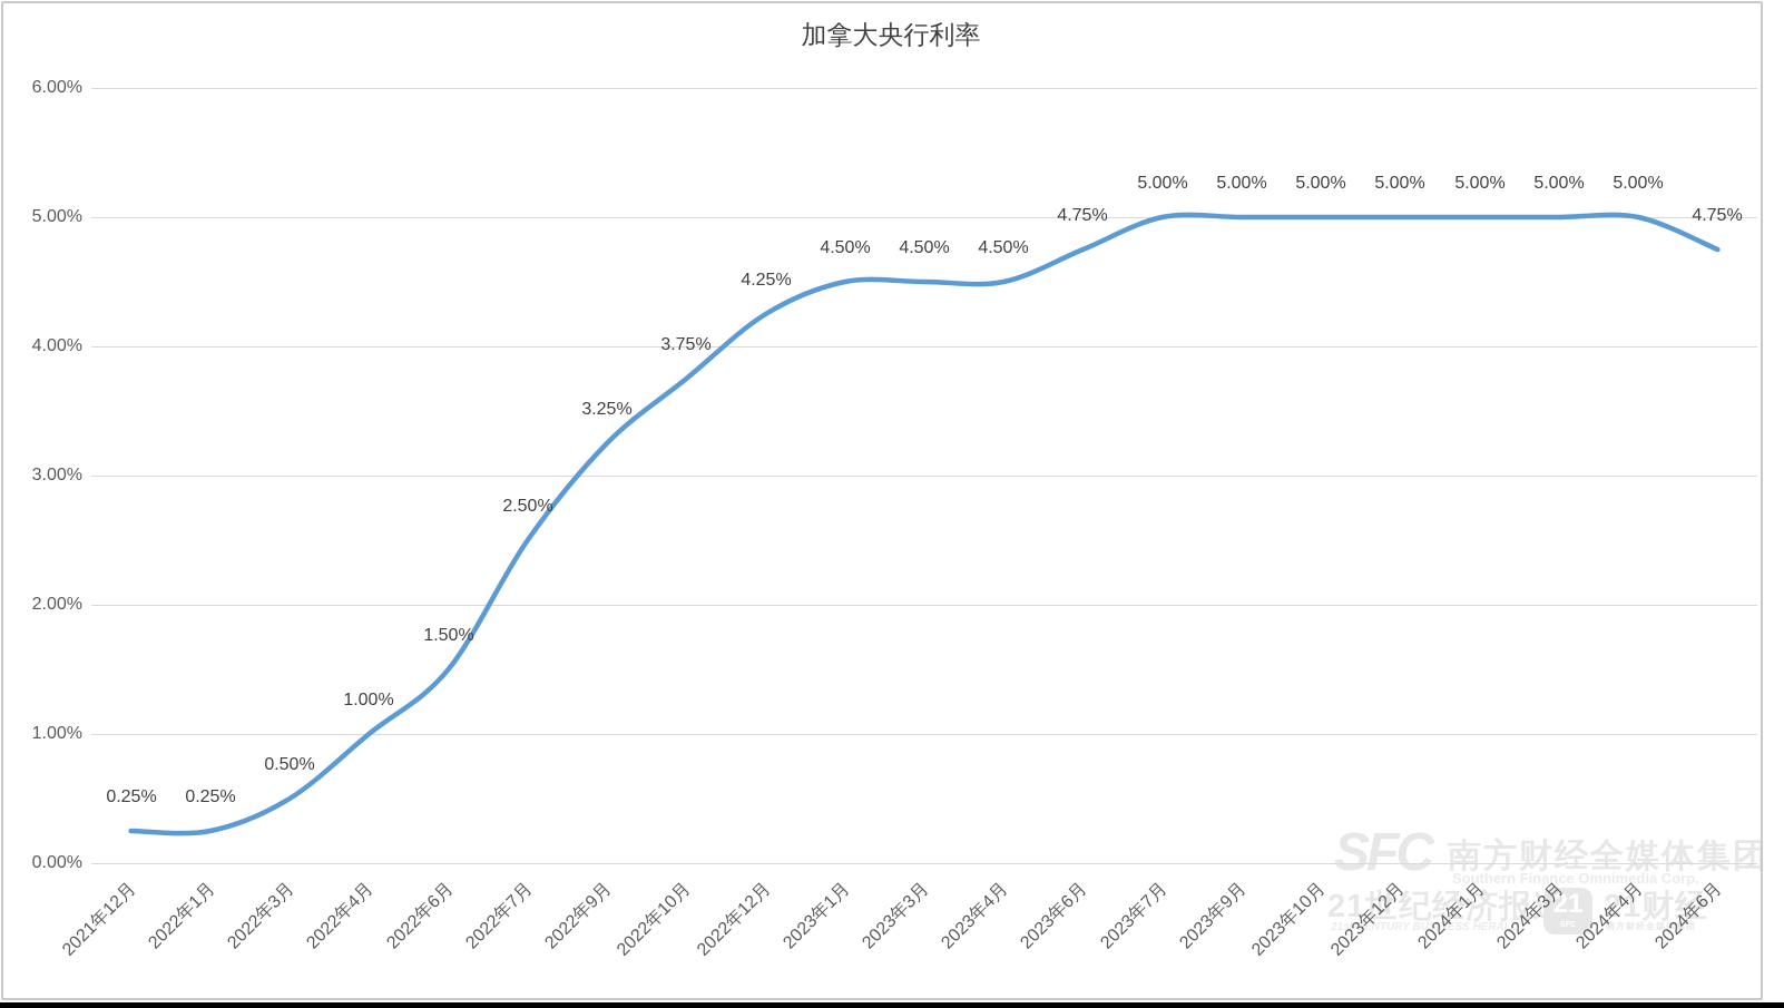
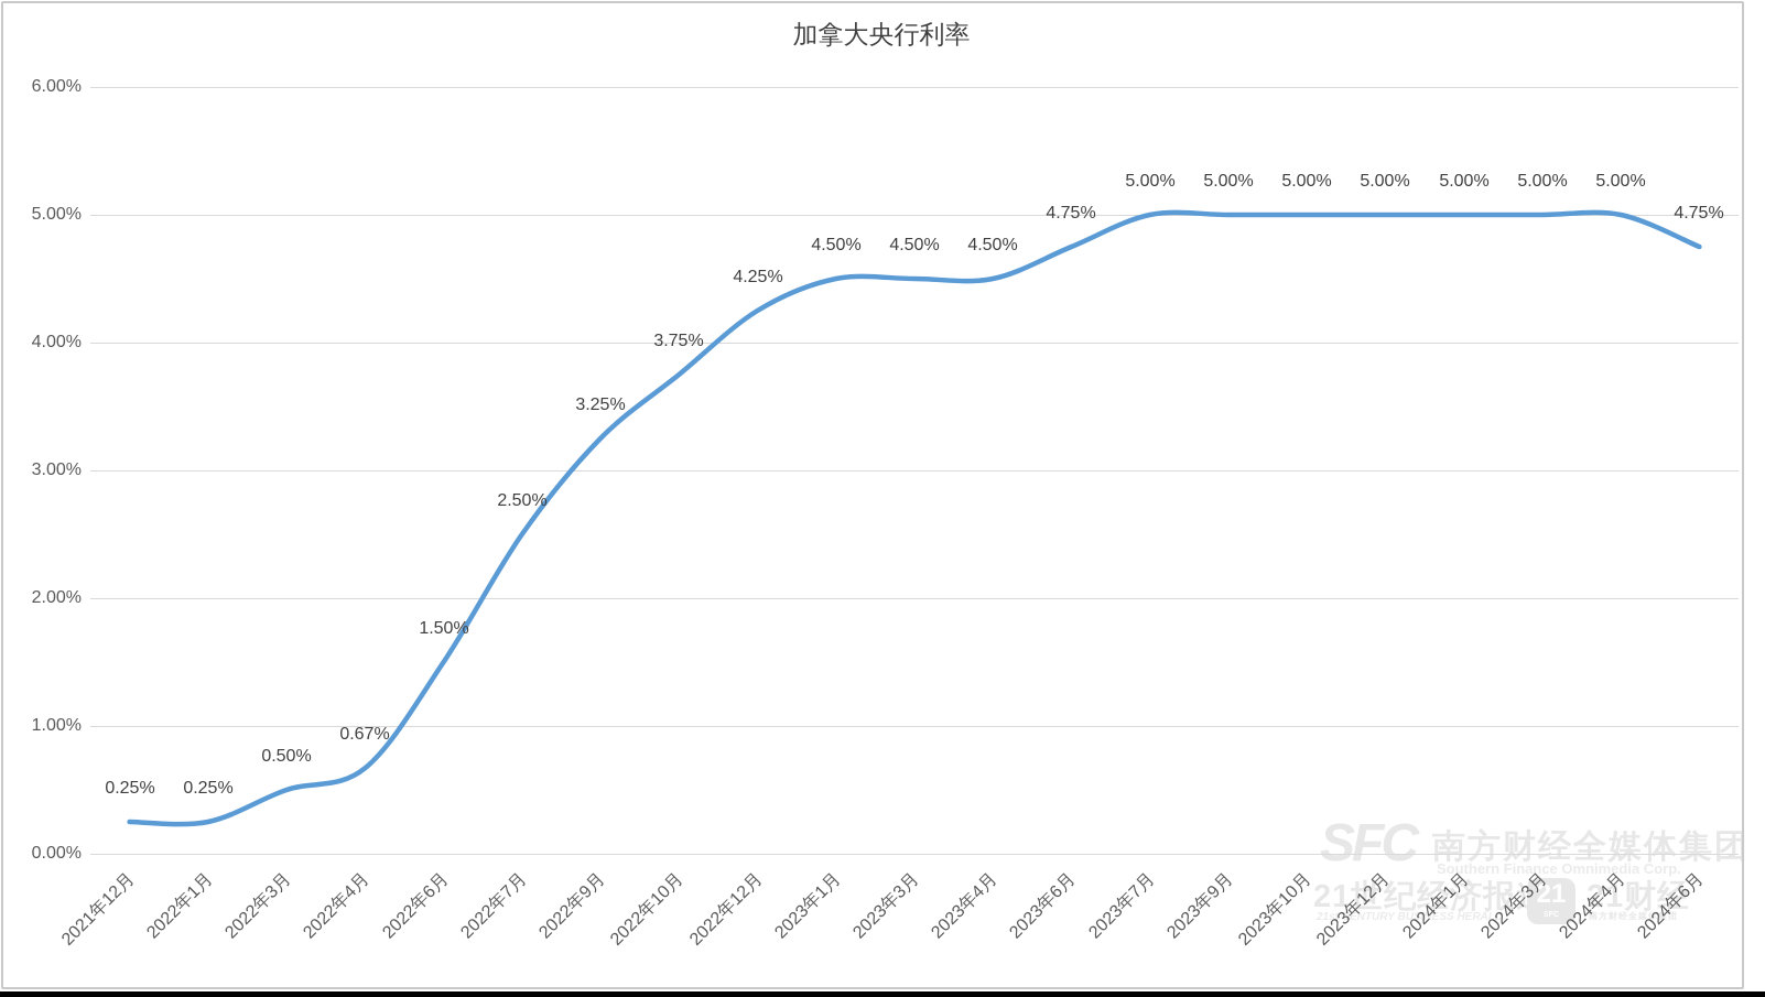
2022年4月: 1.00% -> 0.67%
